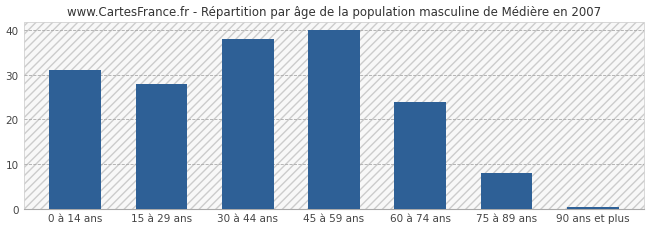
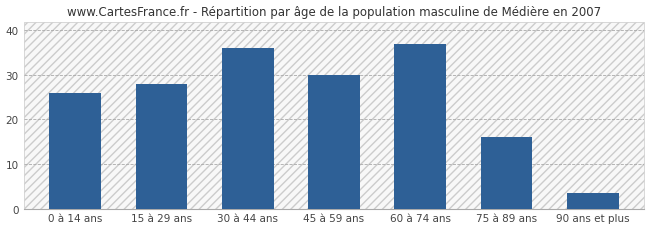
0 à 14 ans: 31.0 -> 26.0
30 à 44 ans: 38.0 -> 36.0
45 à 59 ans: 40.0 -> 30.0
60 à 74 ans: 24.0 -> 37.0
75 à 89 ans: 8.0 -> 16.0
90 ans et plus: 0.4 -> 3.5
